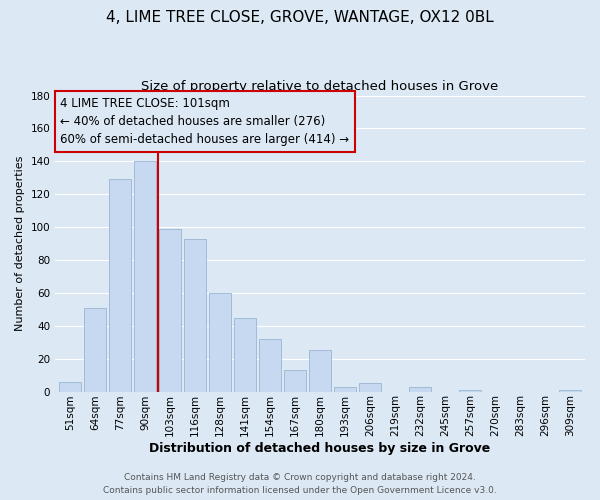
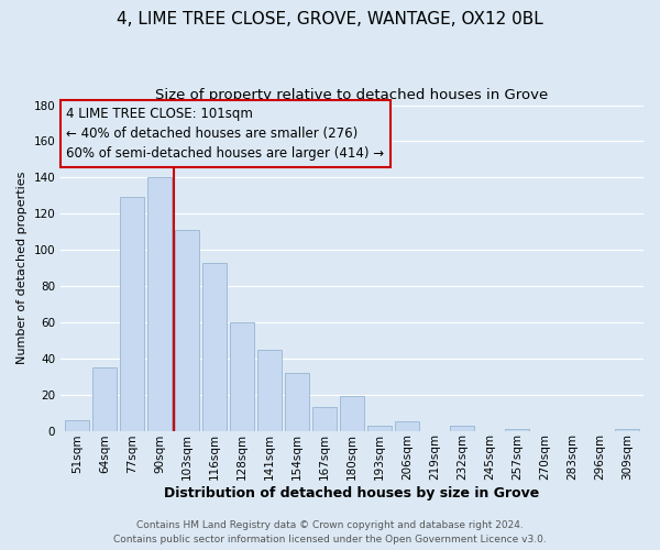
64sqm: 51 -> 35
103sqm: 99 -> 111
180sqm: 25 -> 19
